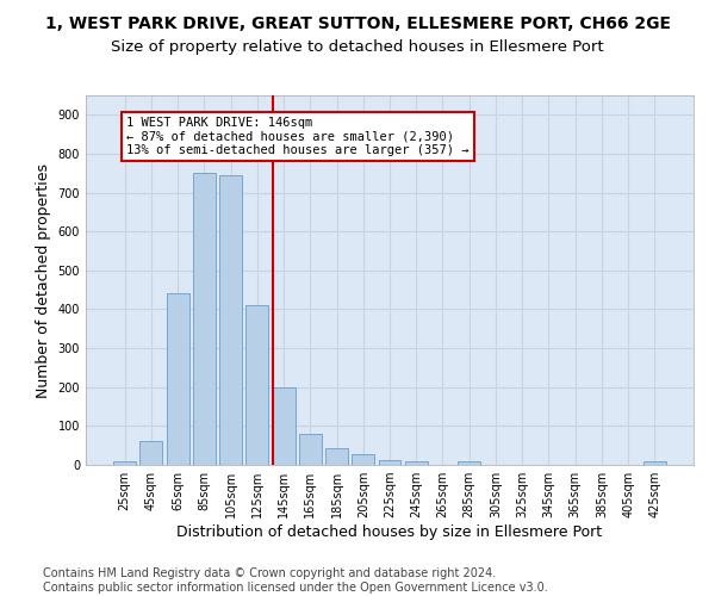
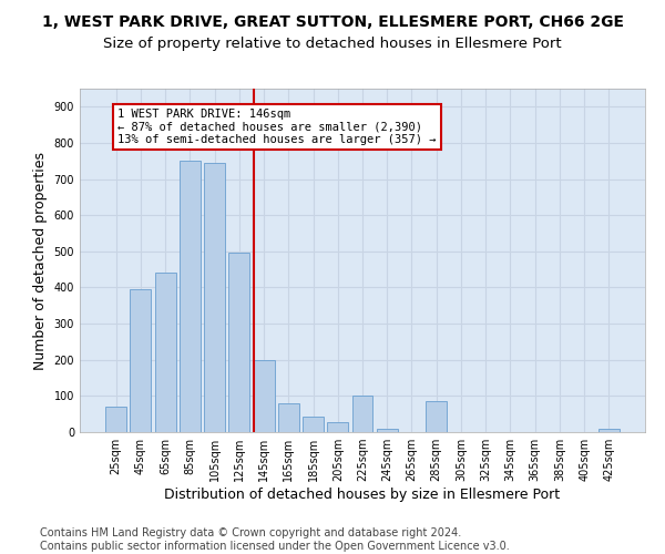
25sqm: 10 -> 70
45sqm: 60 -> 395
125sqm: 410 -> 495
225sqm: 12 -> 100
285sqm: 8 -> 85
